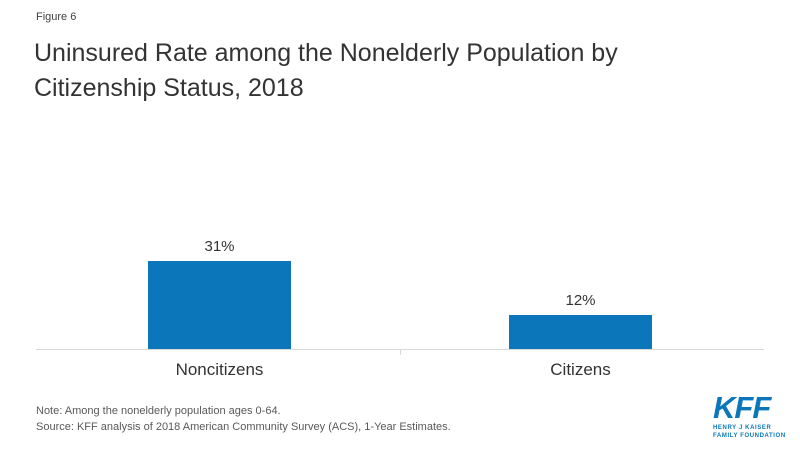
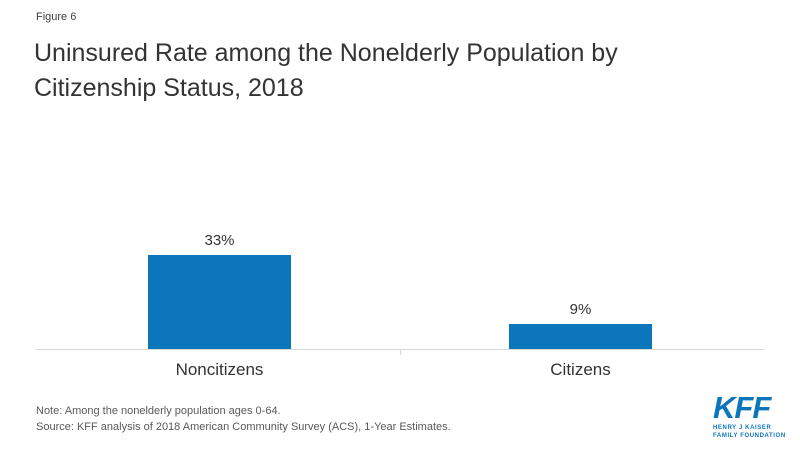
Noncitizens: 31% -> 33%
Citizens: 12% -> 9%
